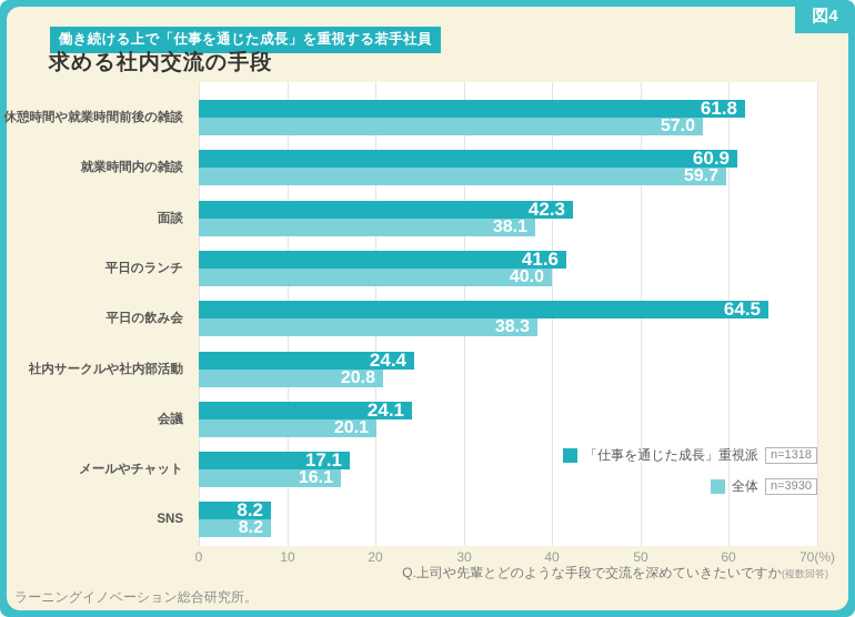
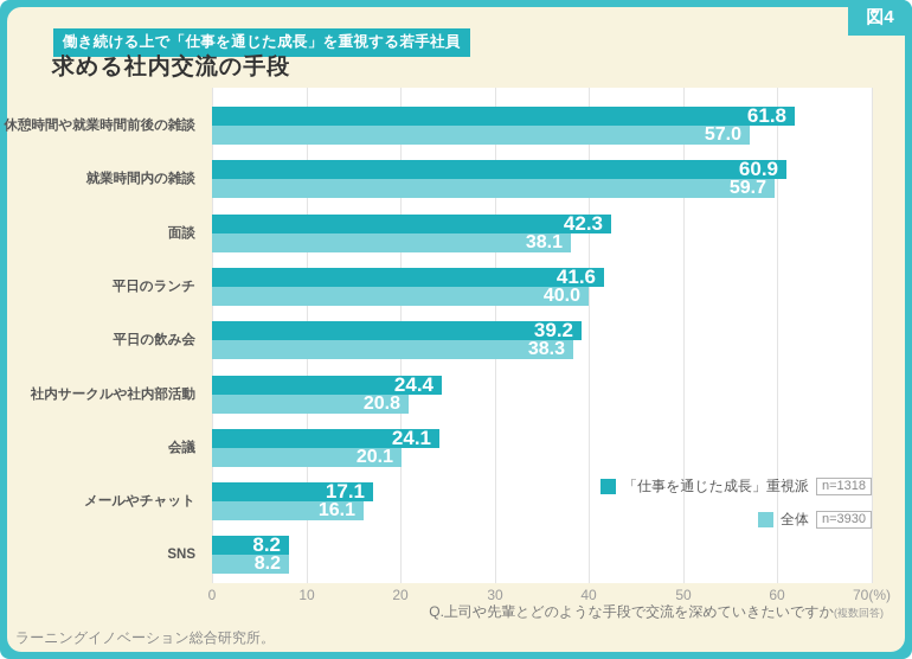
「仕事を通じた成長」重視派/平日の飲み会: 64.5 -> 39.2
